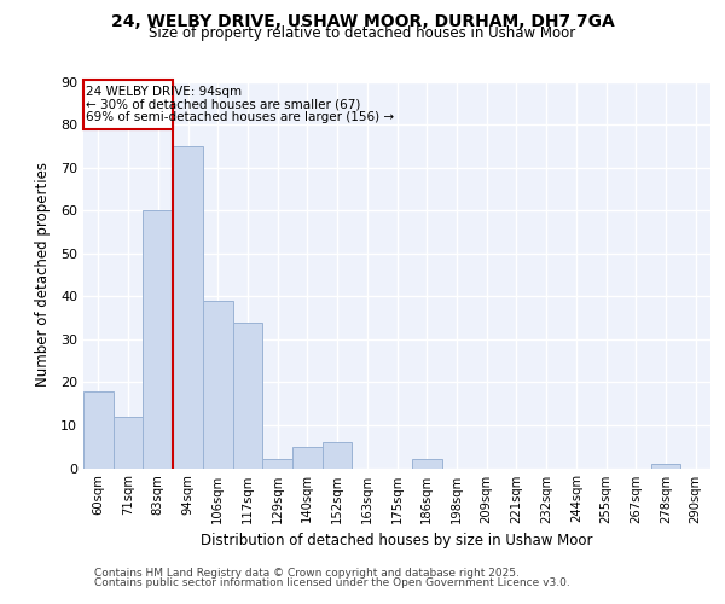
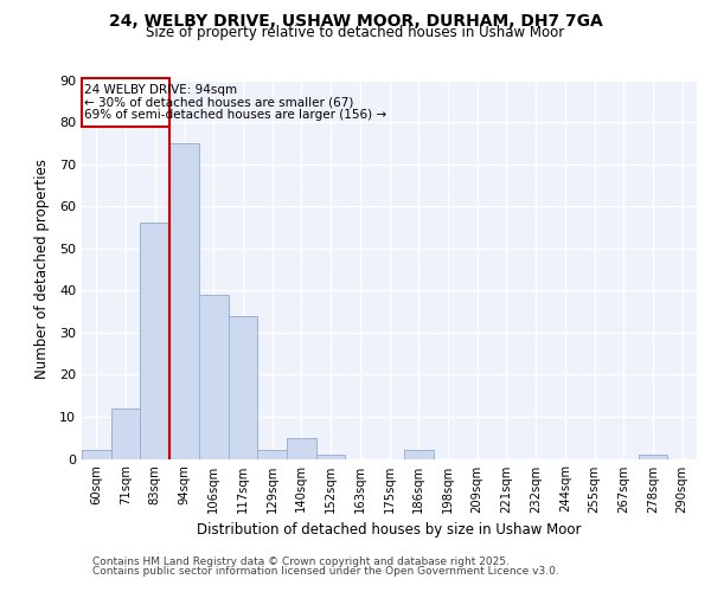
60sqm: 18 -> 2
83sqm: 60 -> 56
152sqm: 6 -> 1
